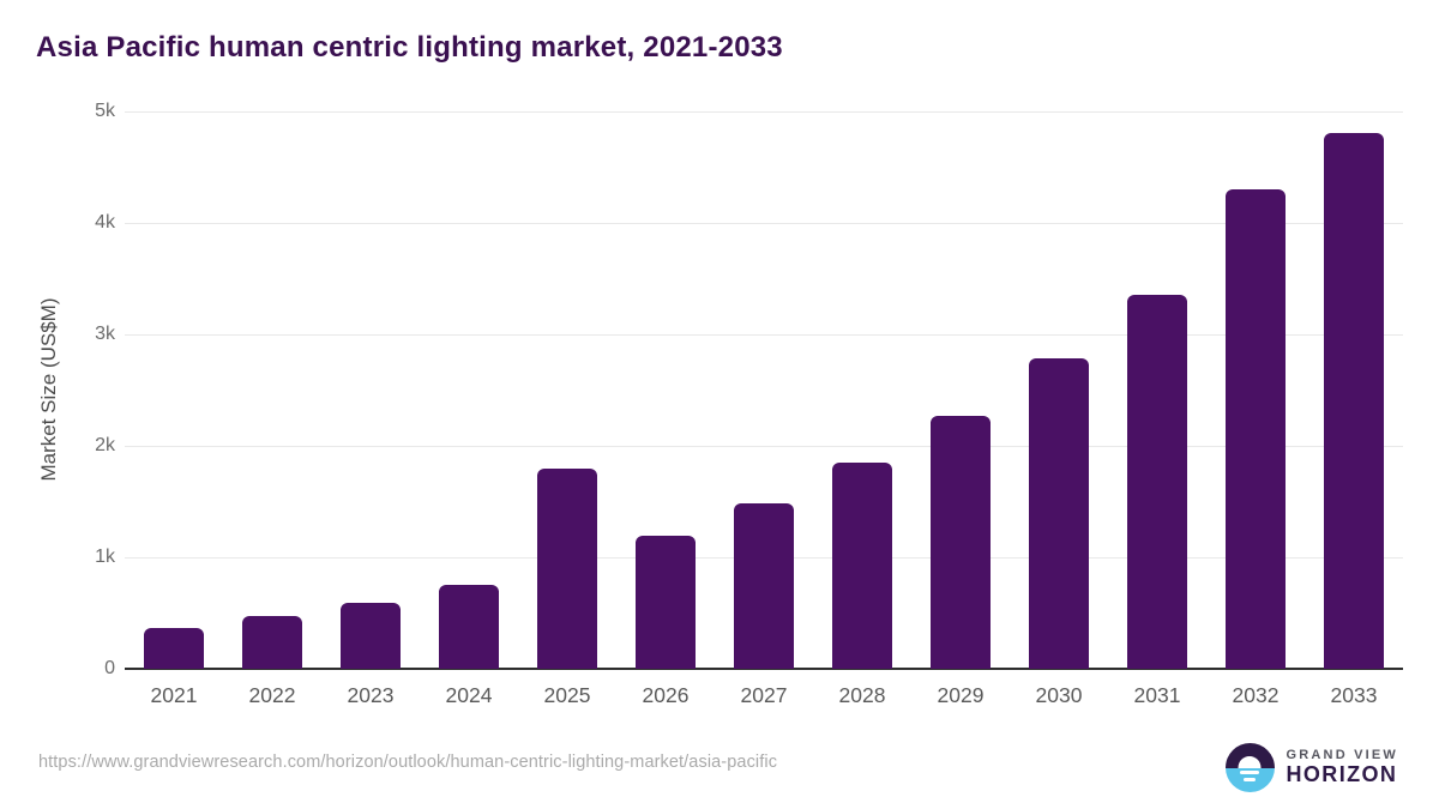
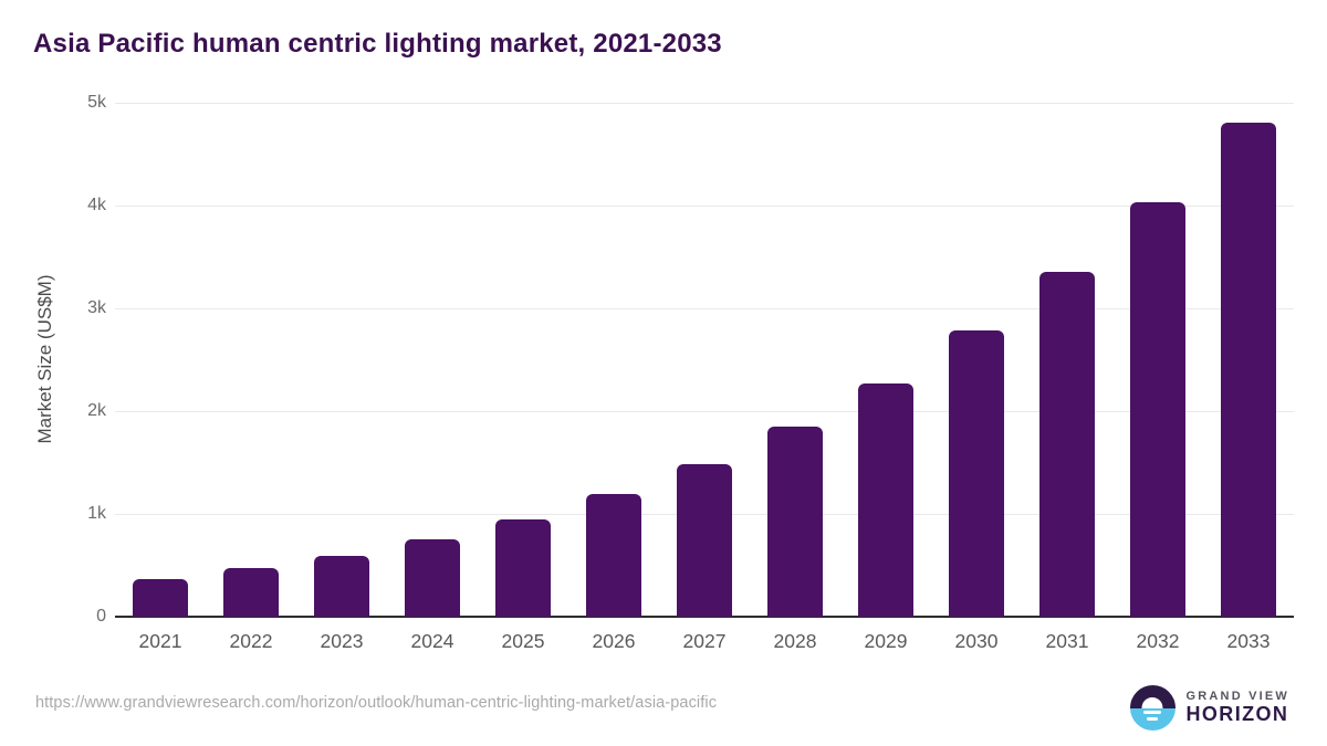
2025: 1.8k -> 0.9k
2032: 4.3k -> 4.0k
